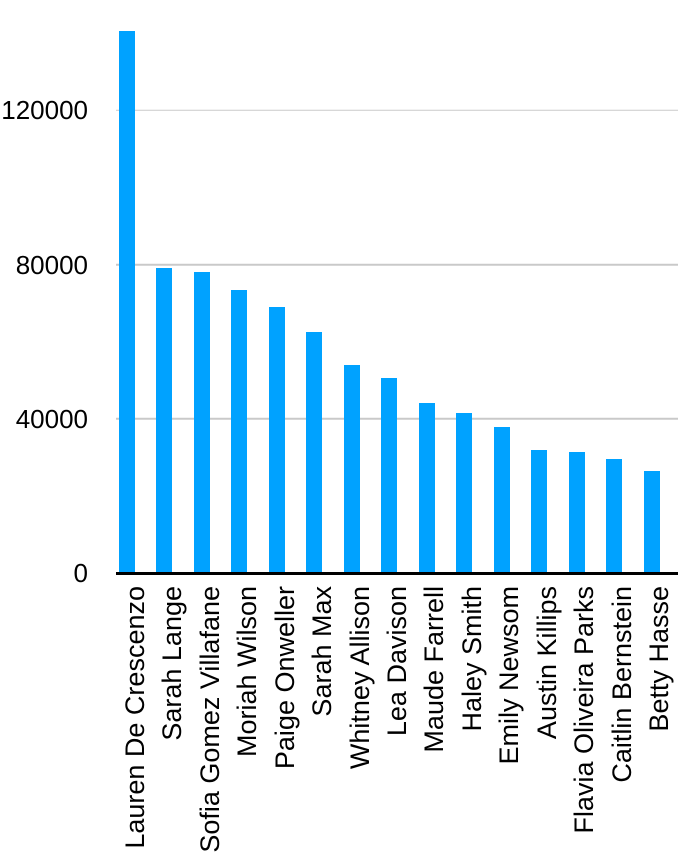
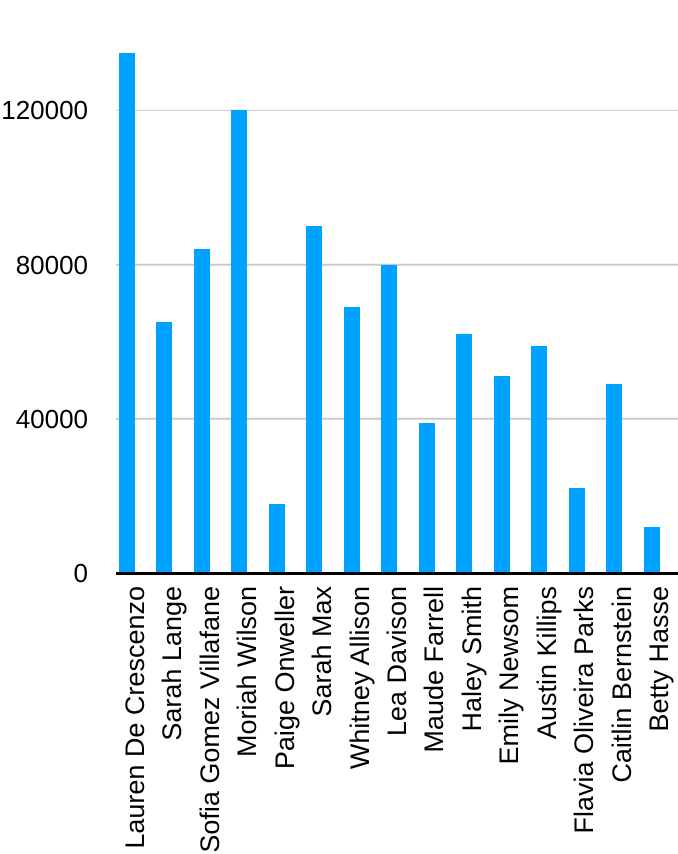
Lauren De Crescenzo: 140000 -> 135000
Sarah Lange: 79000 -> 65000
Sofia Gomez Villafane: 78000 -> 84000
Moriah Wilson: 74000 -> 120000
Paige Onweller: 69000 -> 18000
Sarah Max: 62000 -> 90000
Whitney Allison: 54000 -> 69000
Lea Davison: 50000 -> 80000
Maude Farrell: 44000 -> 39000
Haley Smith: 42000 -> 62000
Emily Newsom: 38000 -> 51000
Austin Killips: 32000 -> 59000
Flavia Oliveira Parks: 32000 -> 22000
Caitlin Bernstein: 30000 -> 49000
Betty Hasse: 26000 -> 12000
